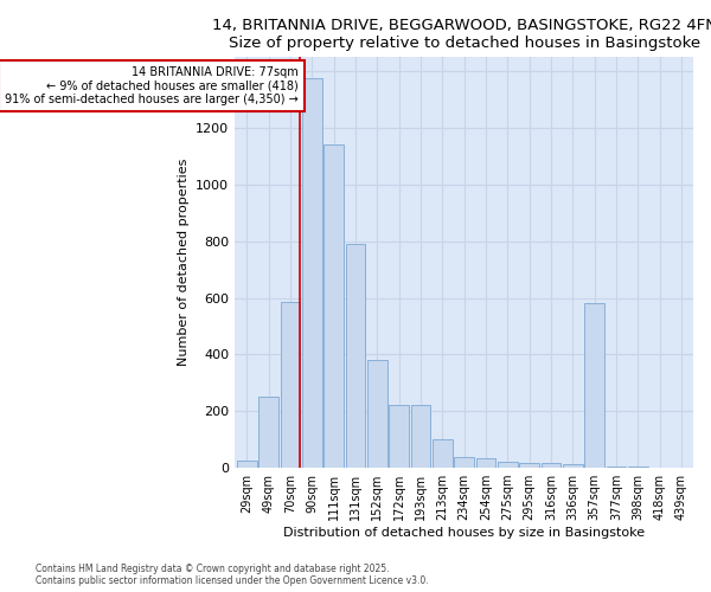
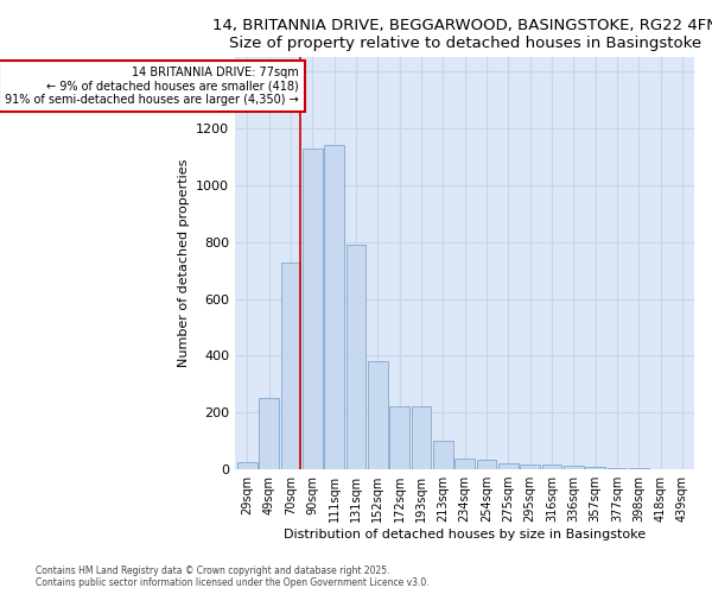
70sqm: 585 -> 730
90sqm: 1375 -> 1130
357sqm: 580 -> 10
